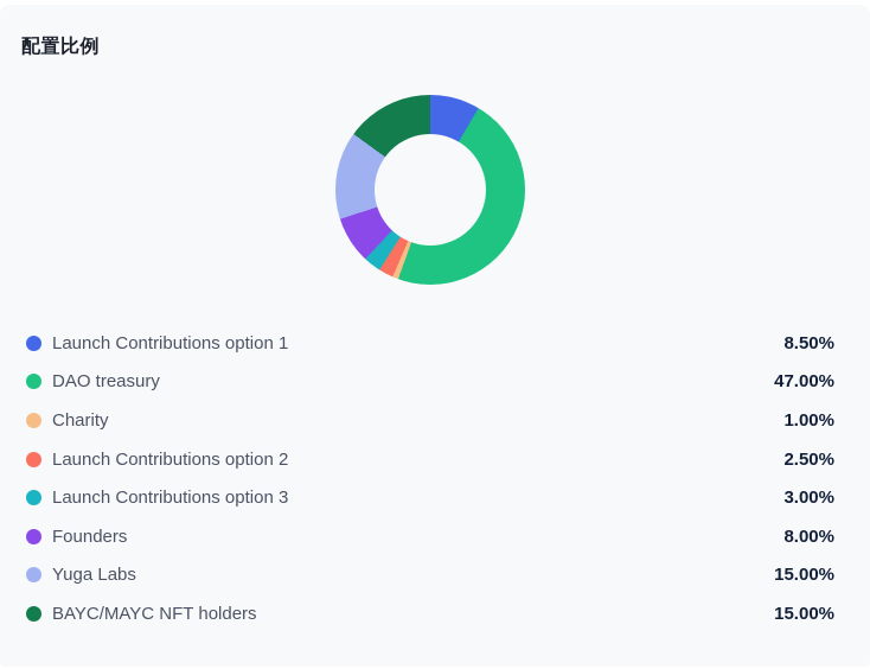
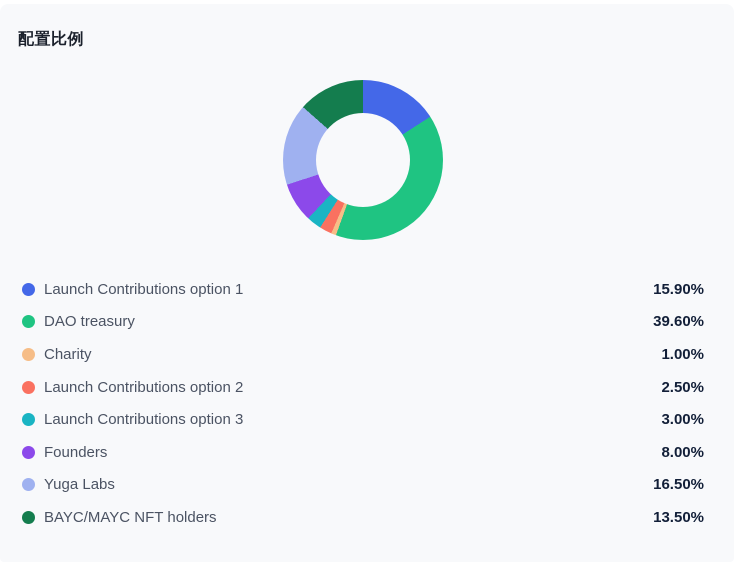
Launch Contributions option 1: 8.50% -> 15.90%
DAO treasury: 47.00% -> 39.60%
Yuga Labs: 15.00% -> 16.50%
BAYC/MAYC NFT holders: 15.00% -> 13.50%
